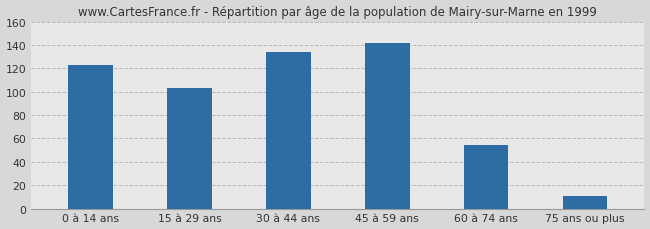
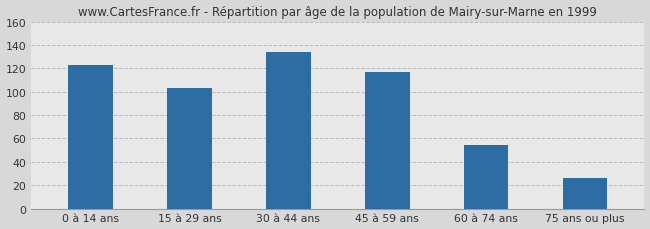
45 à 59 ans: 142 -> 117
75 ans ou plus: 11 -> 26
